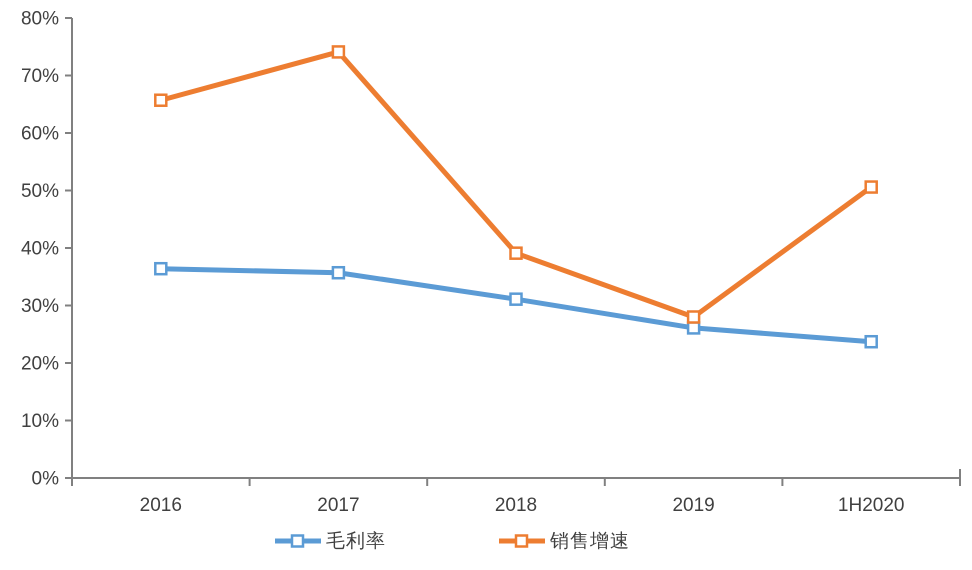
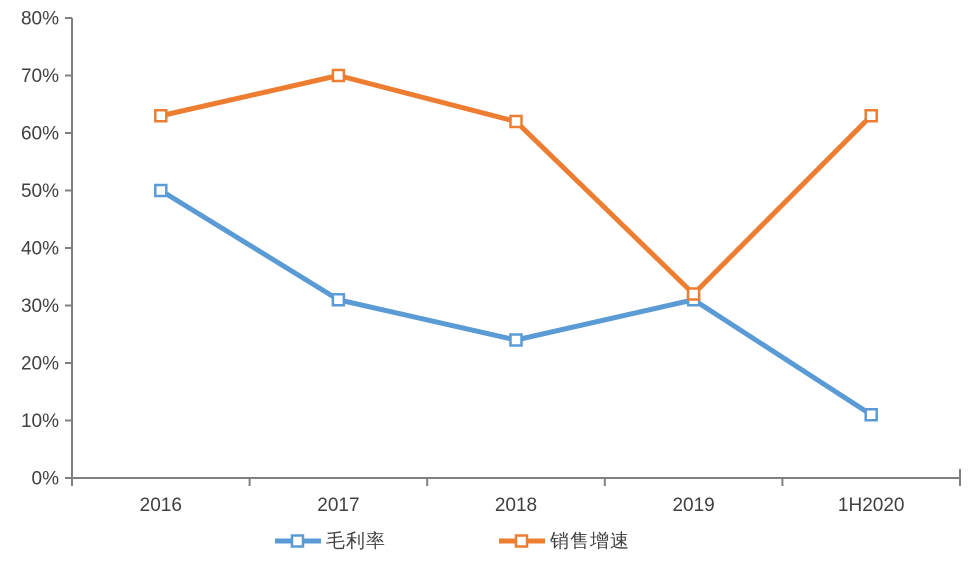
毛利率/2016: 36% -> 50%
销售增速/2016: 66% -> 63%
毛利率/2017: 36% -> 31%
销售增速/2017: 74% -> 70%
毛利率/2018: 31% -> 24%
销售增速/2018: 39% -> 62%
毛利率/2019: 26% -> 31%
销售增速/2019: 28% -> 32%
毛利率/1H2020: 24% -> 11%
销售增速/1H2020: 51% -> 63%
